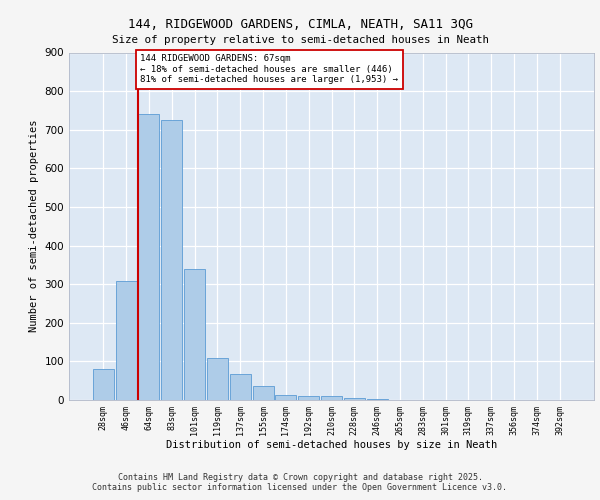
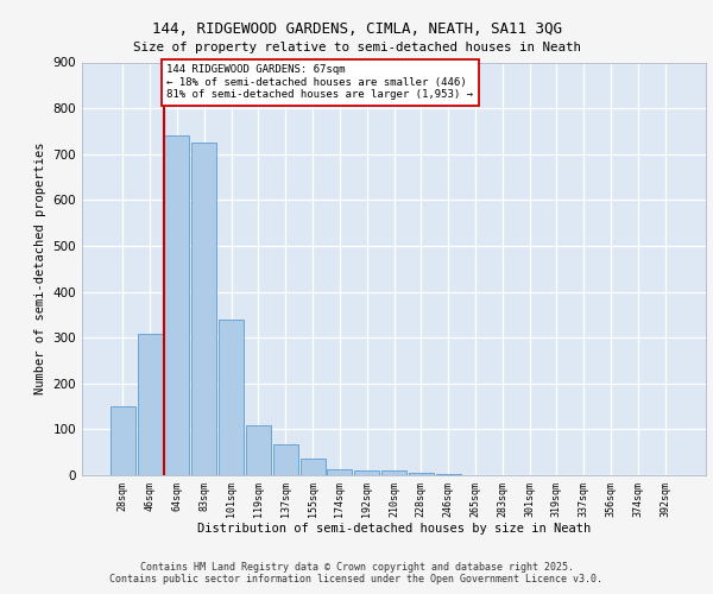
28sqm: 80 -> 150
